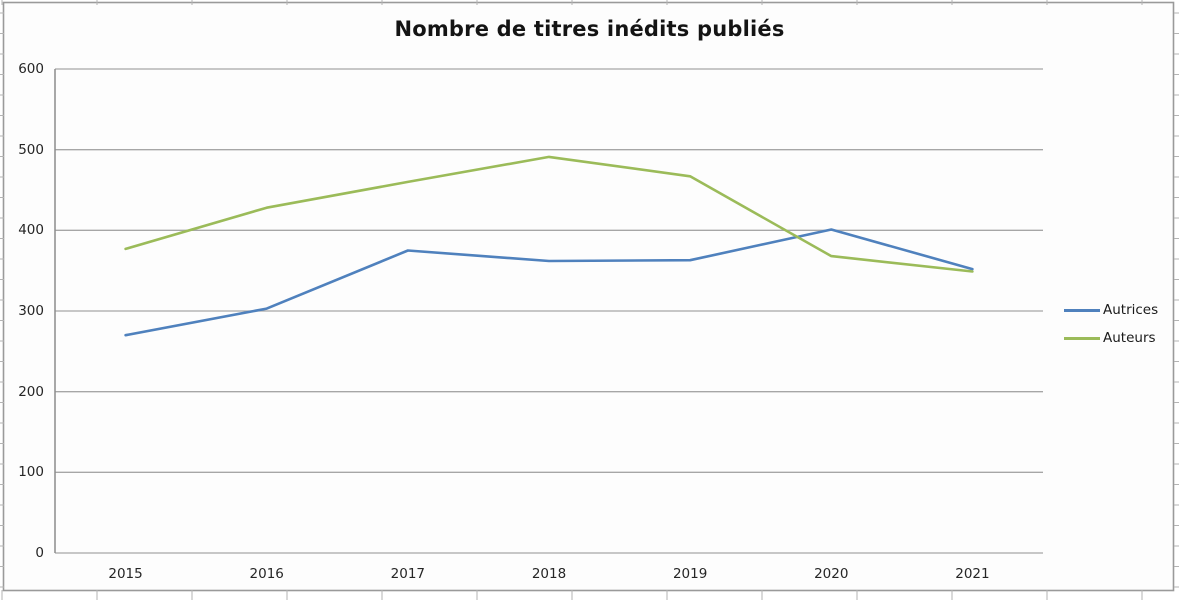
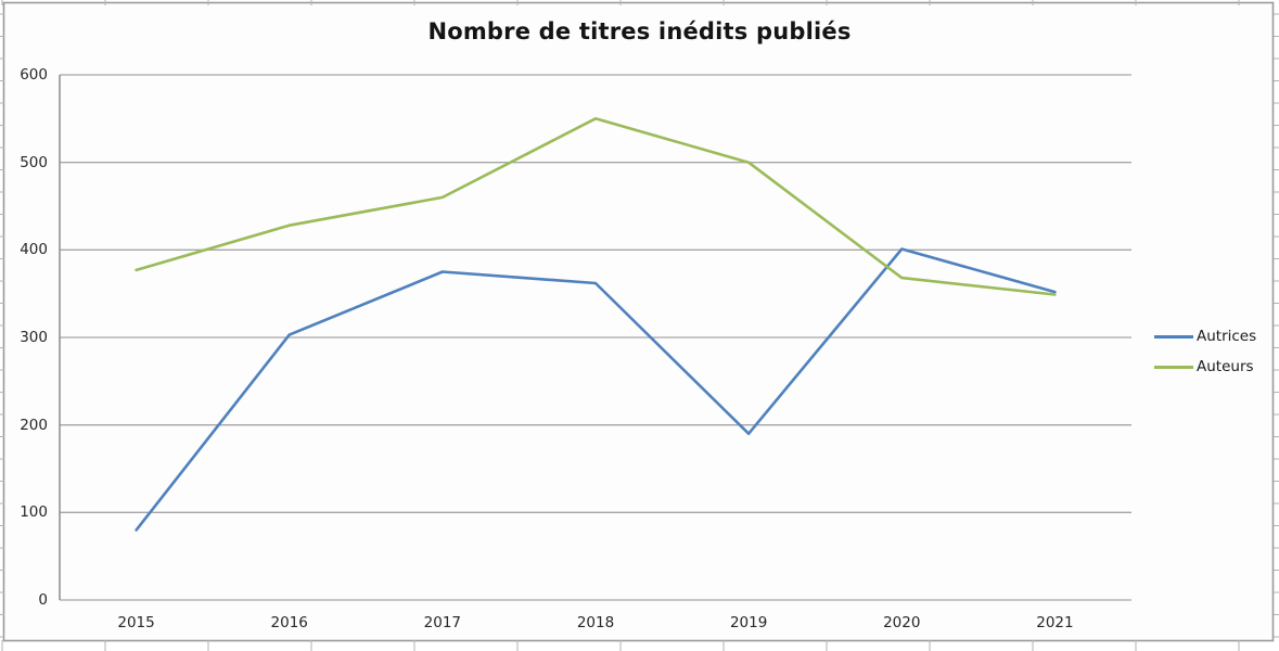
Autrices/2015: 270 -> 80
Auteurs/2018: 490 -> 550
Autrices/2019: 360 -> 190
Auteurs/2019: 470 -> 500
